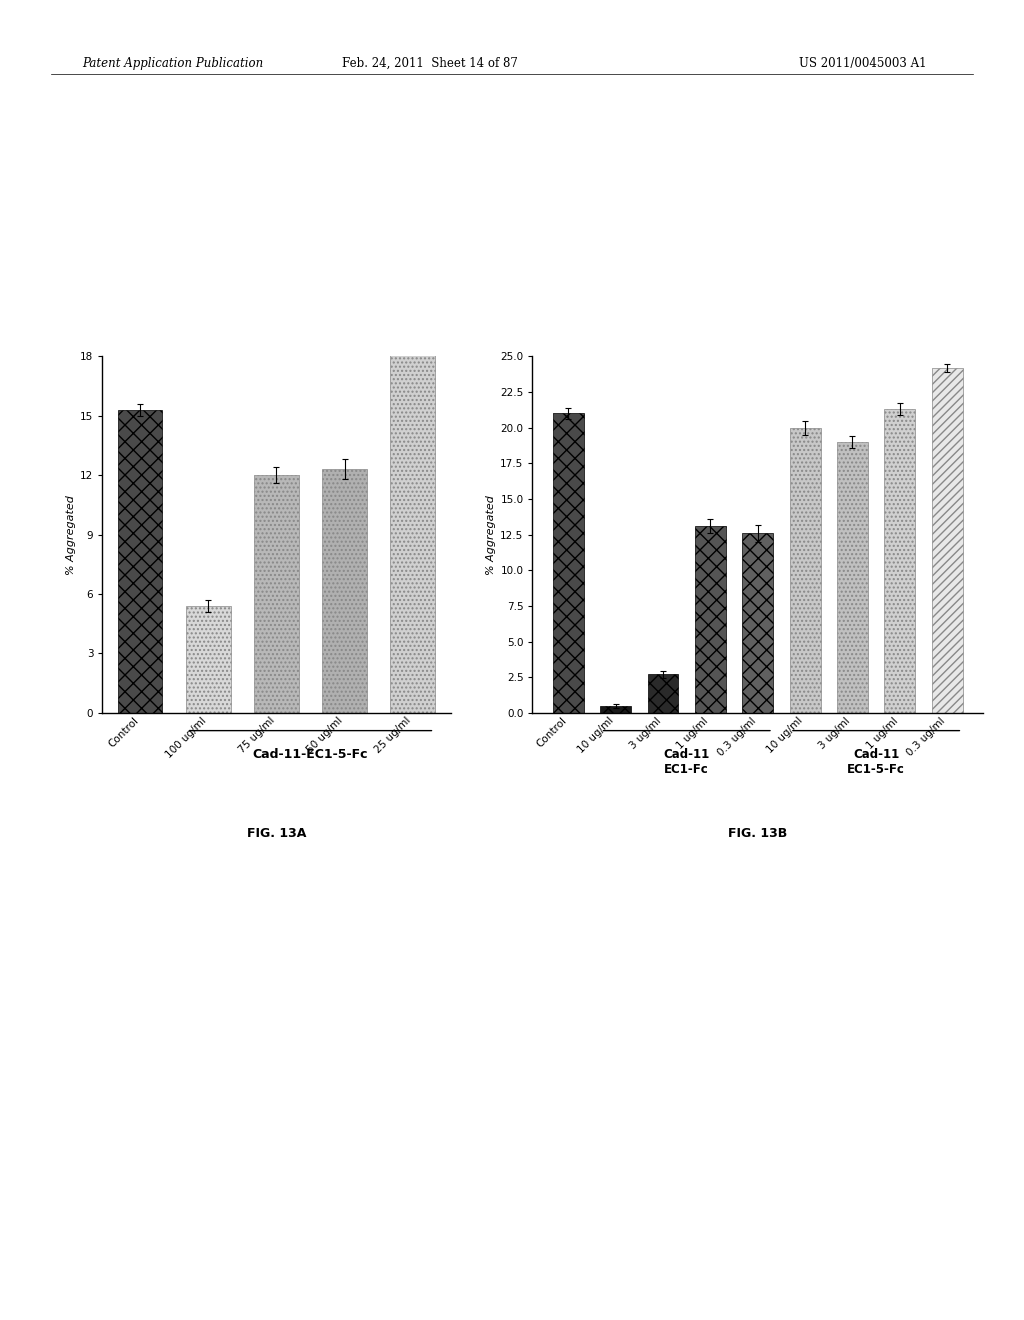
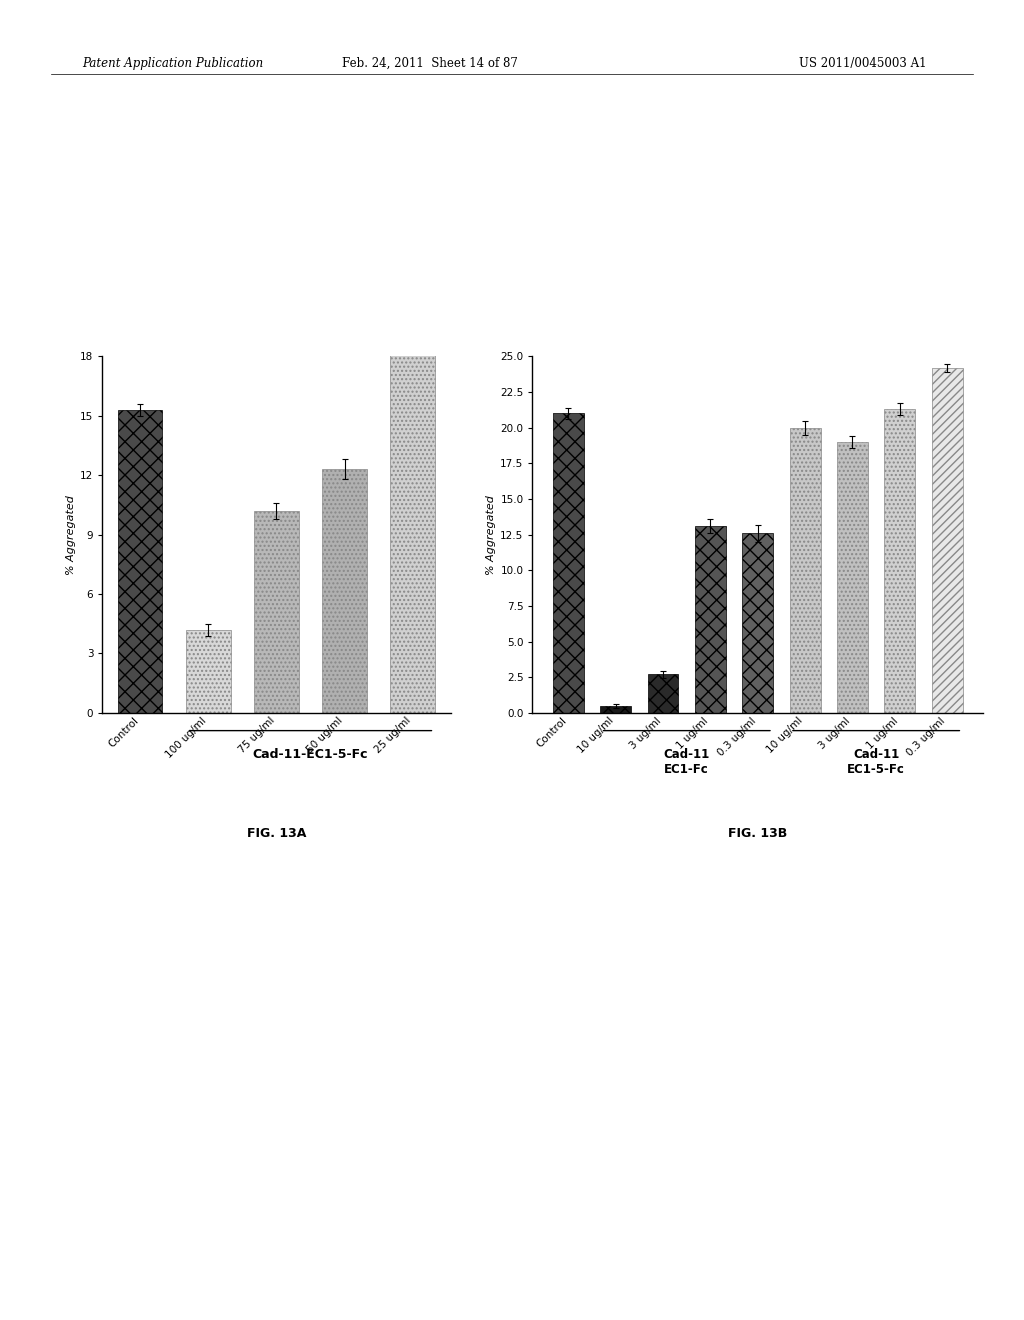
100 ug/ml: 5.4 -> 4.2
75 ug/ml: 12.0 -> 10.2
